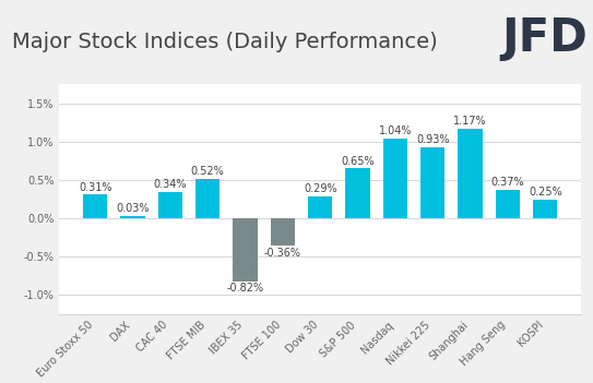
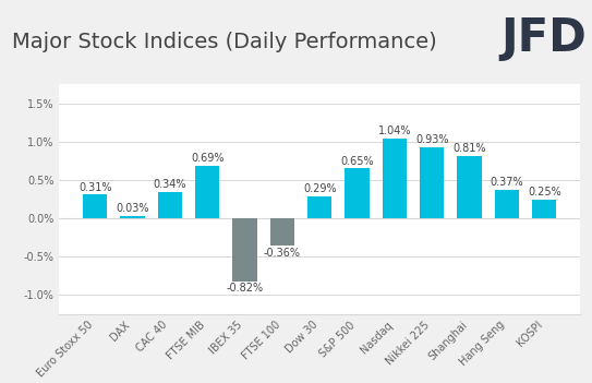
FTSE MIB: 0.52% -> 0.69%
Shanghai: 1.17% -> 0.81%
